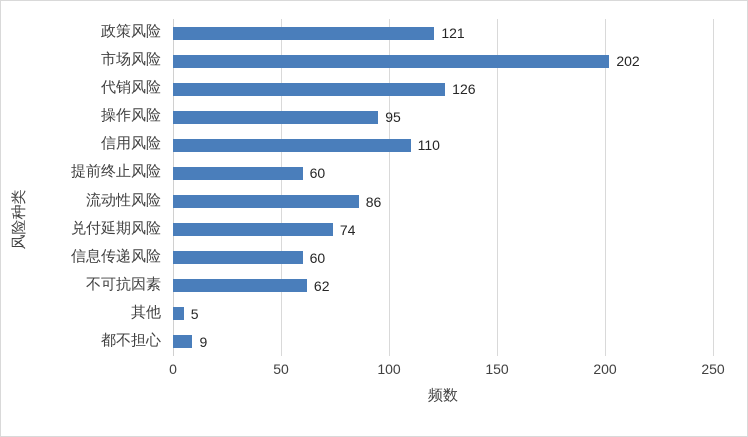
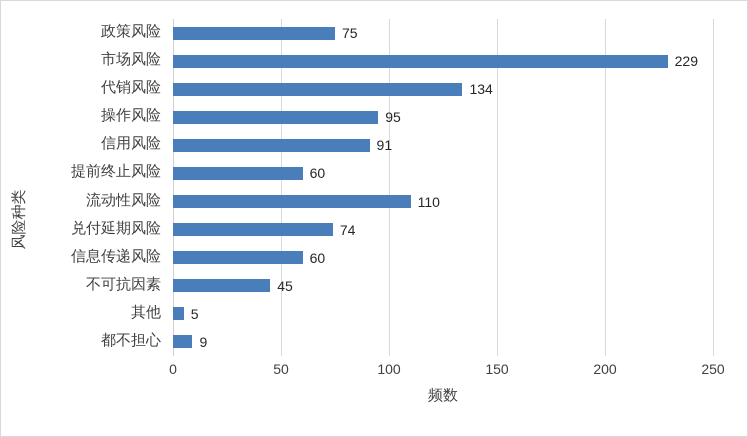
政策风险: 121 -> 75
市场风险: 202 -> 229
代销风险: 126 -> 134
信用风险: 110 -> 91
流动性风险: 86 -> 110
不可抗因素: 62 -> 45
